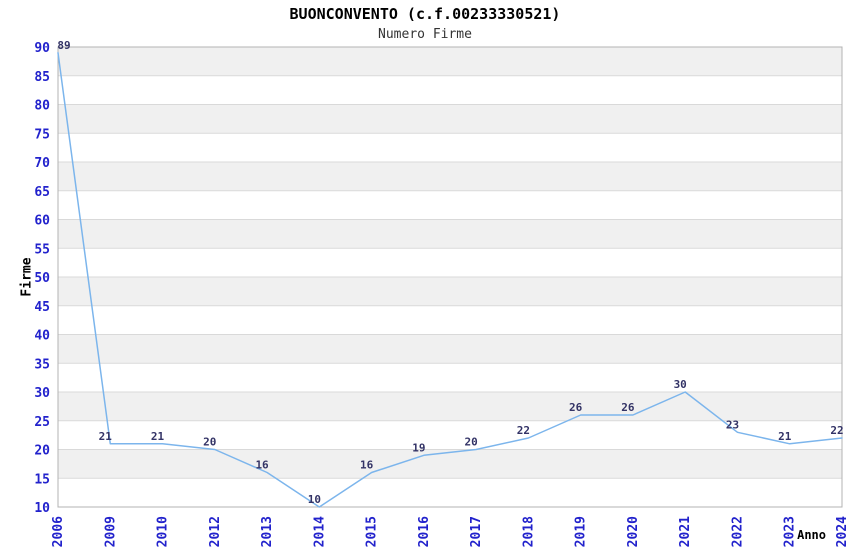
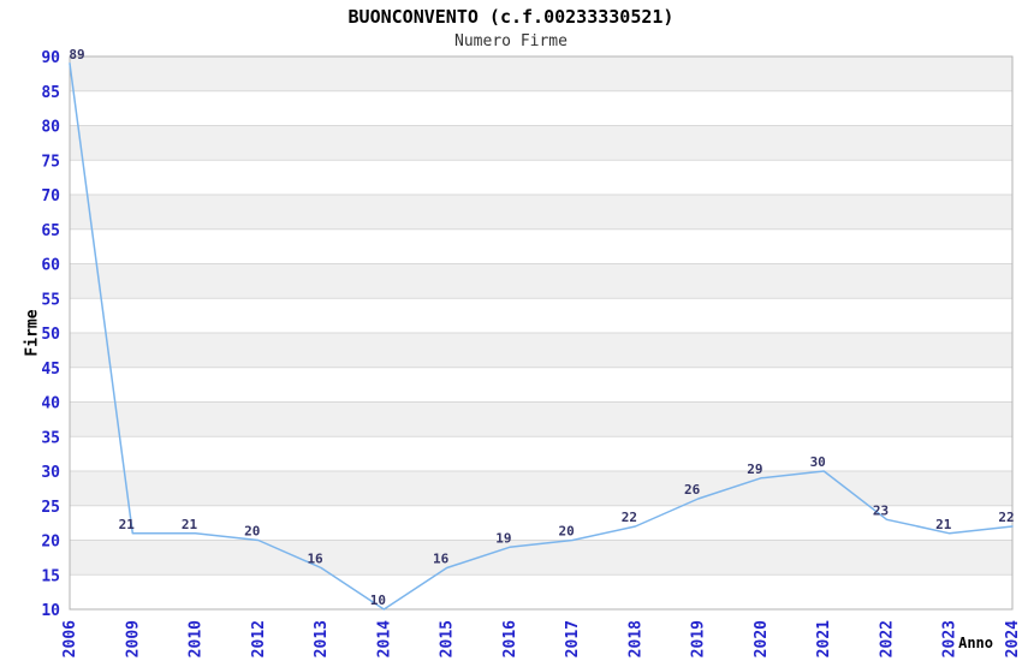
2020: 26 -> 29
